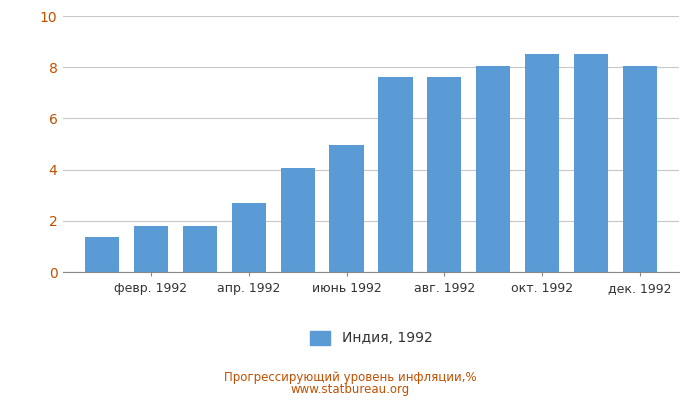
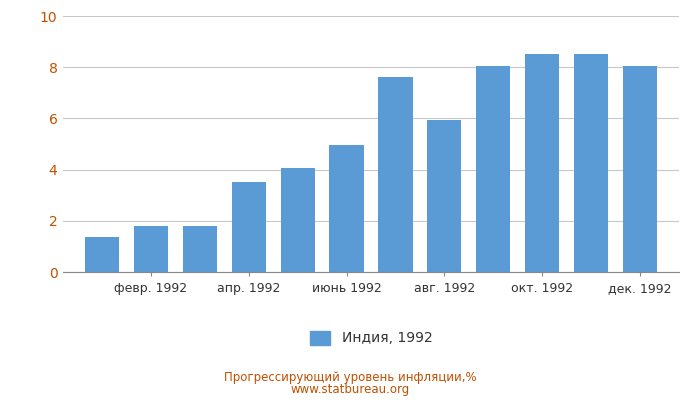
апр. 1992: 2.70 -> 3.50
авг. 1992: 7.60 -> 5.95
